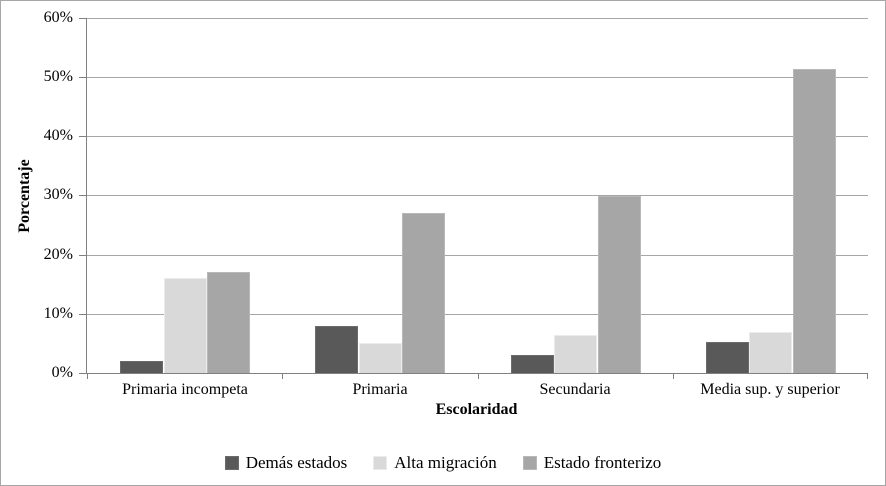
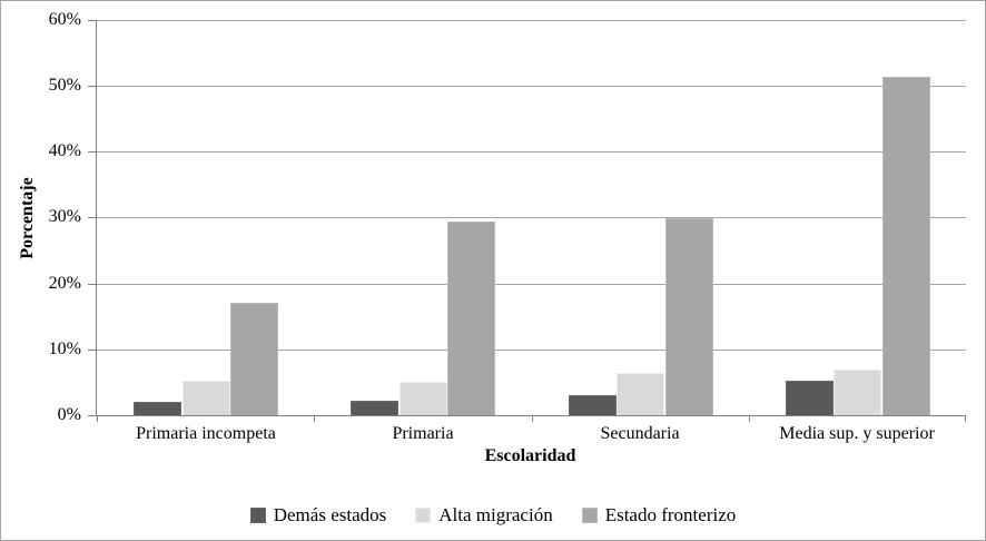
Alta migración/Primaria incompeta: 16% -> 5%
Demás estados/Primaria: 8% -> 2%
Estado fronterizo/Primaria: 27% -> 29%
